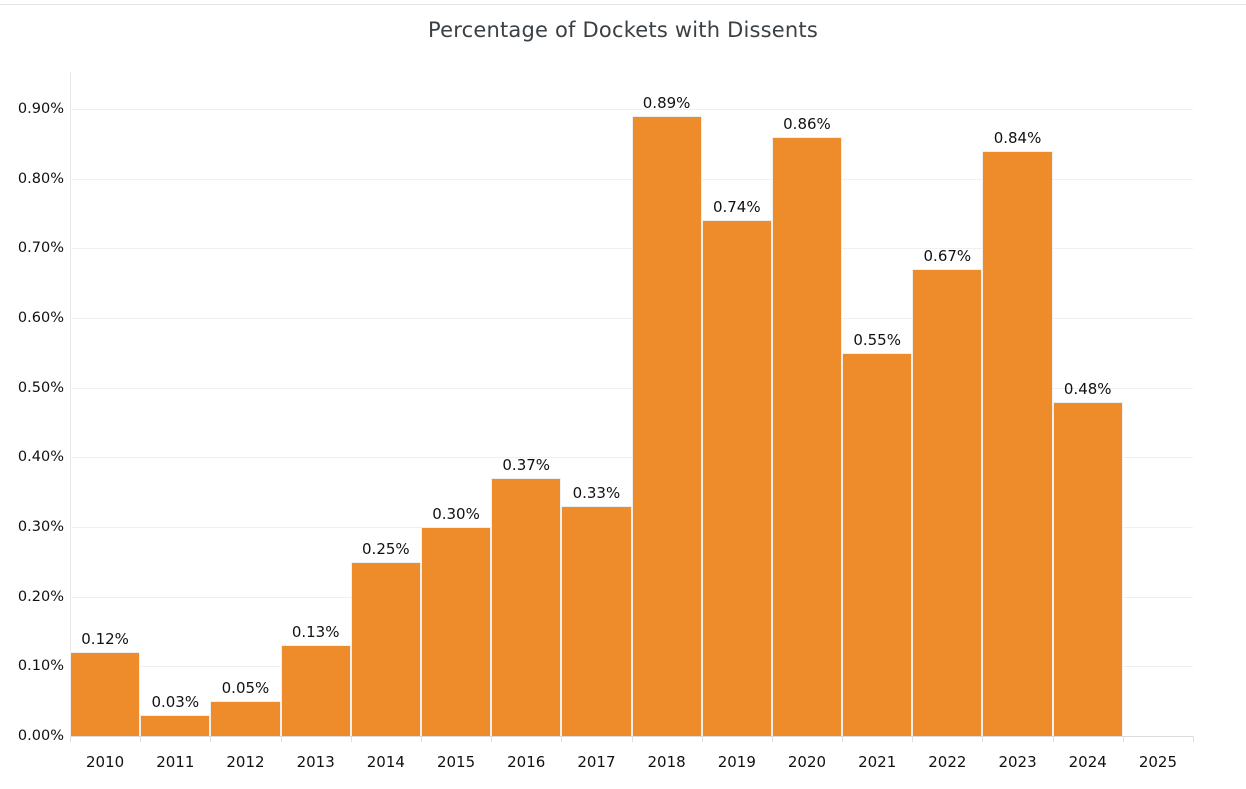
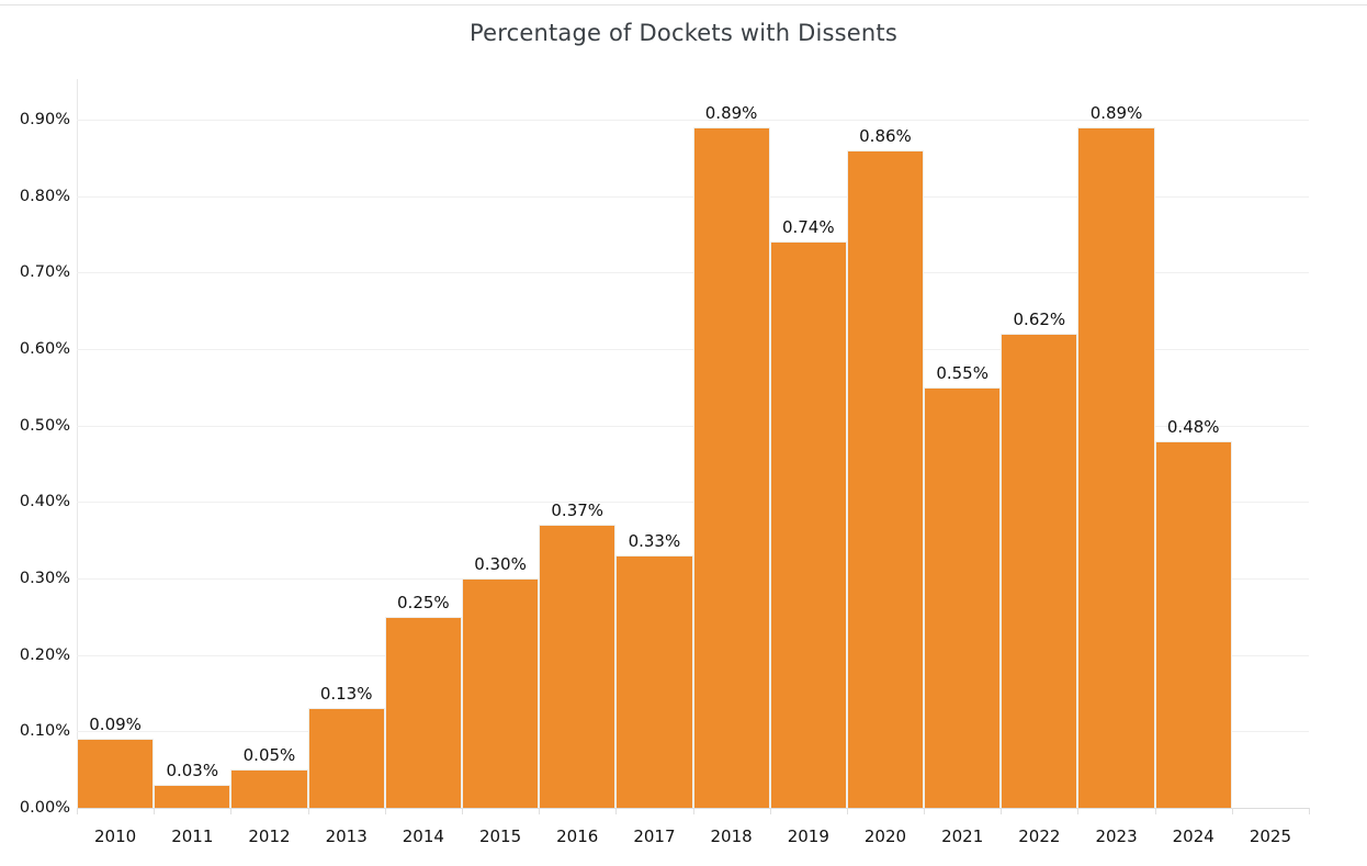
2010: 0.12% -> 0.09%
2022: 0.67% -> 0.62%
2023: 0.84% -> 0.89%
